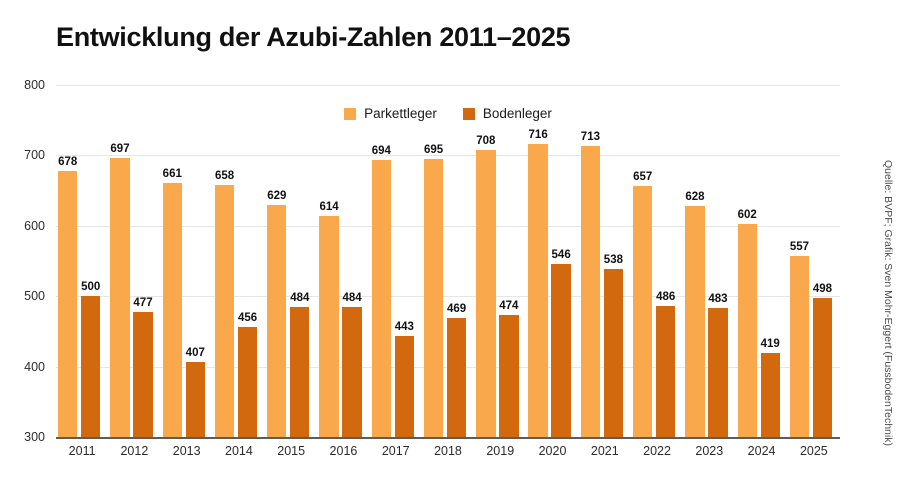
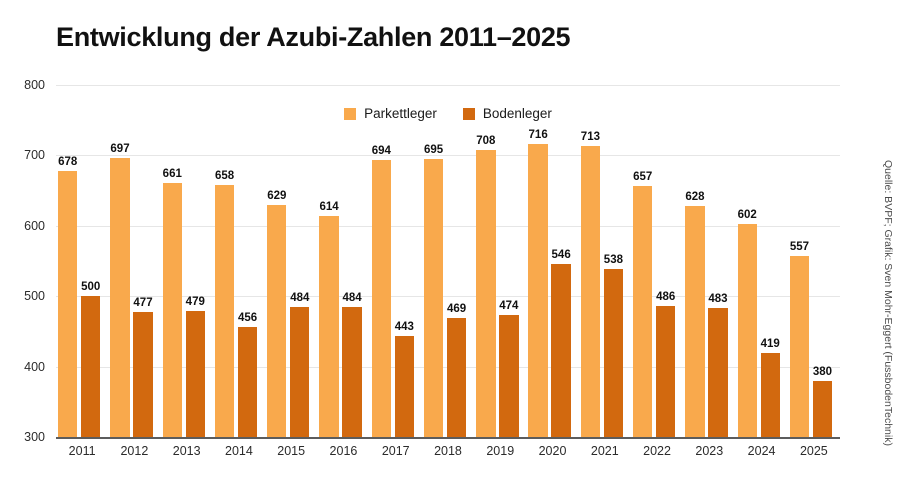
Bodenleger/2013: 407 -> 479
Bodenleger/2025: 498 -> 380
